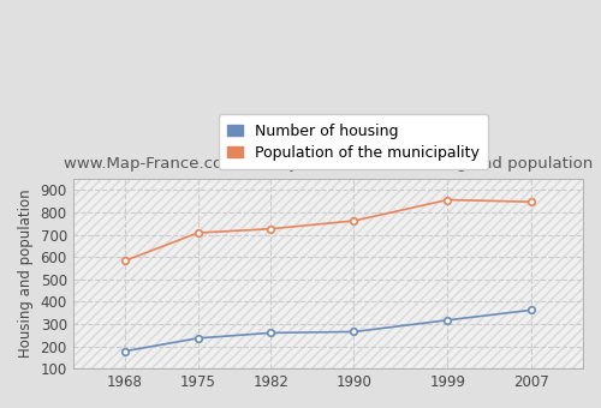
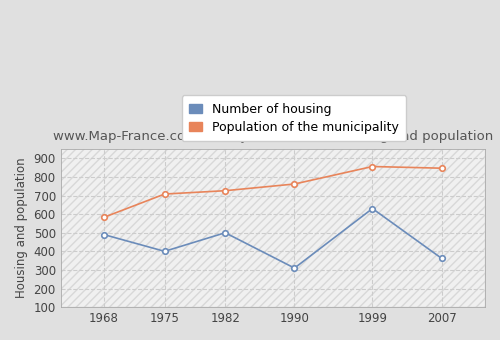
Number of housing/1968: 180 -> 490
Number of housing/1975: 240 -> 400
Number of housing/1982: 260 -> 500
Number of housing/1990: 260 -> 310
Number of housing/1999: 320 -> 630
